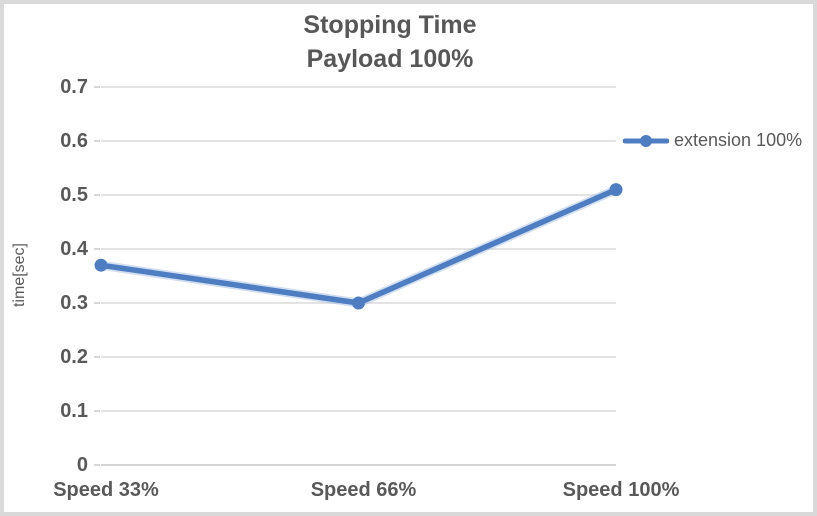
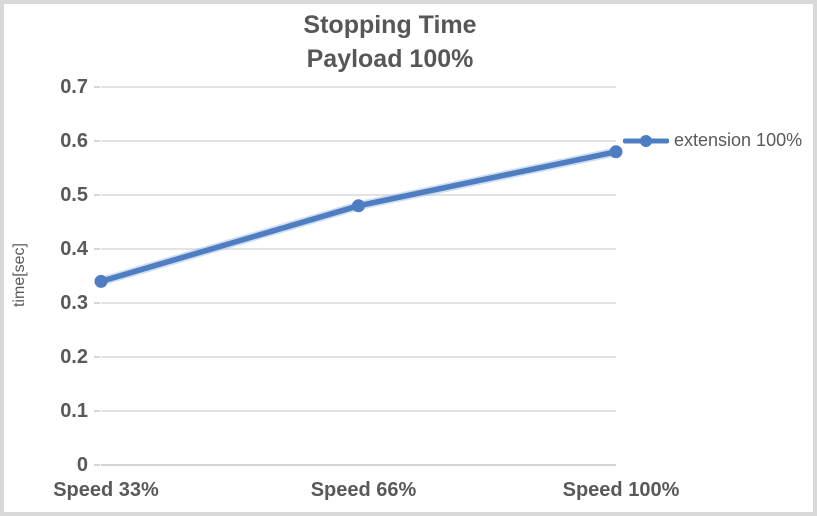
Speed 33%: 0.37 -> 0.34
Speed 66%: 0.30 -> 0.48
Speed 100%: 0.51 -> 0.58
